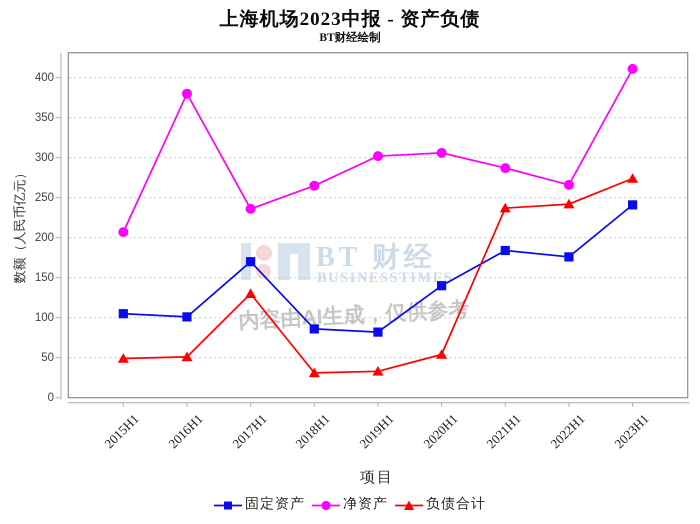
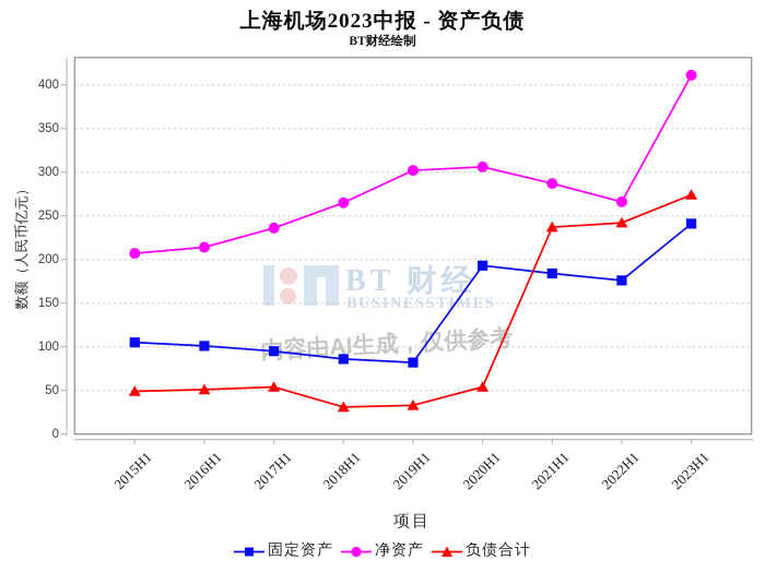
净资产/2016H1: 380 -> 210
固定资产/2017H1: 170 -> 100
负债合计/2017H1: 130 -> 50
固定资产/2020H1: 140 -> 190
